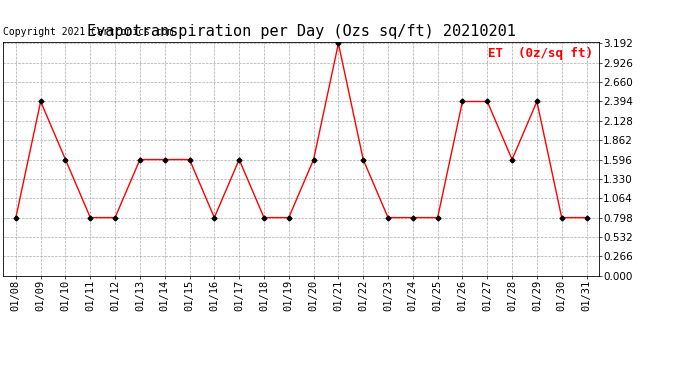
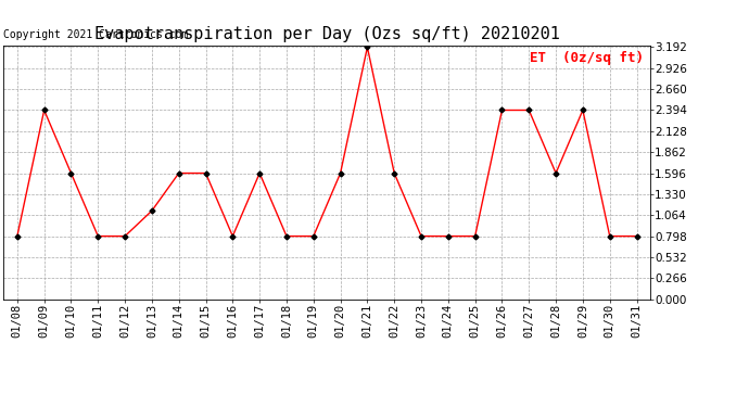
01/13: 1.60 -> 1.12
